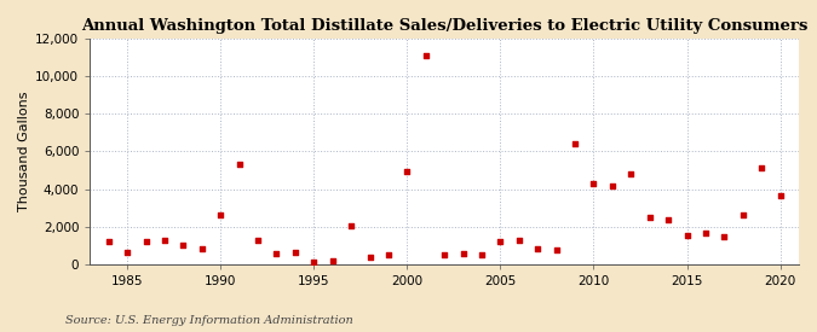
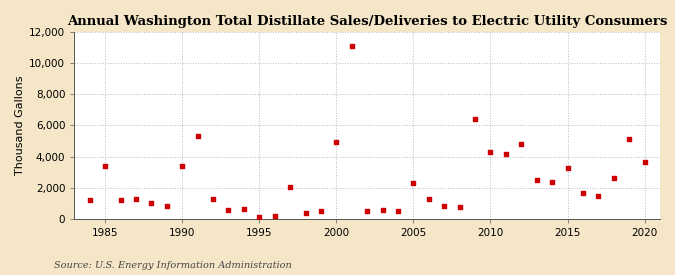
1985: 600 -> 3,400
1990: 2,600 -> 3,400
2005: 1,200 -> 2,300
2015: 1,600 -> 3,300
